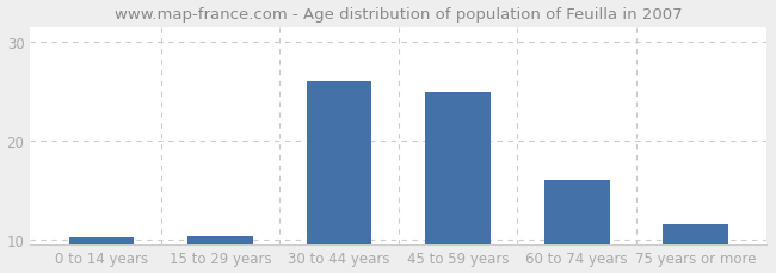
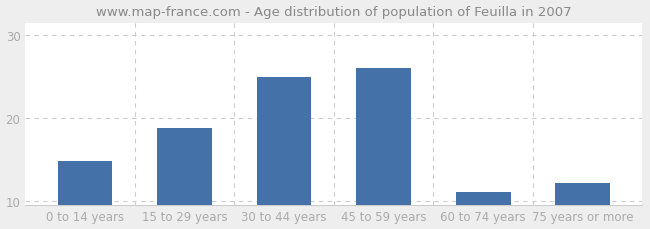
0 to 14 years: 10.2 -> 14.8
15 to 29 years: 10.3 -> 18.8
30 to 44 years: 26.0 -> 25.0
45 to 59 years: 25.0 -> 26.0
60 to 74 years: 16.0 -> 11.0
75 years or more: 11.5 -> 12.2
